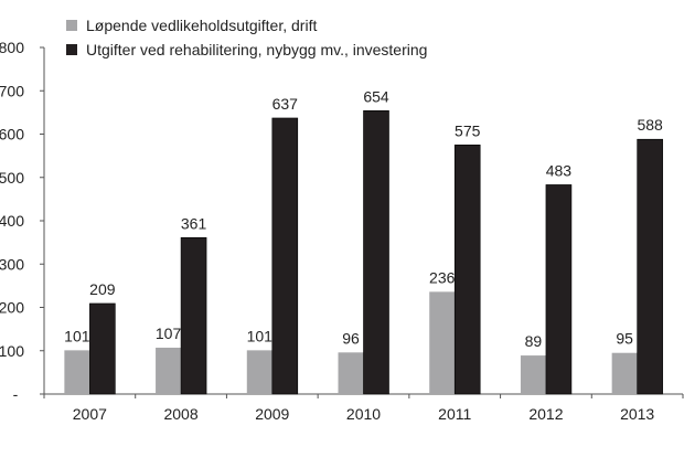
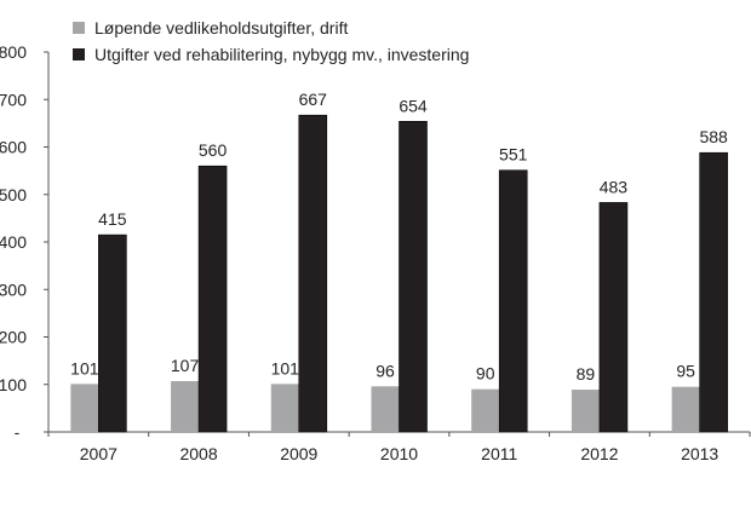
Utgifter ved rehabilitering, nybygg mv., investering/2007: 209 -> 415
Utgifter ved rehabilitering, nybygg mv., investering/2008: 361 -> 560
Utgifter ved rehabilitering, nybygg mv., investering/2009: 637 -> 667
Løpende vedlikeholdsutgifter, drift/2011: 236 -> 90
Utgifter ved rehabilitering, nybygg mv., investering/2011: 575 -> 551
